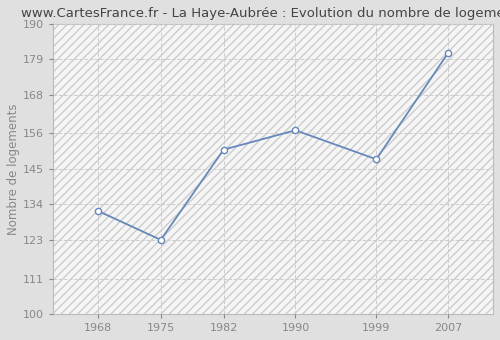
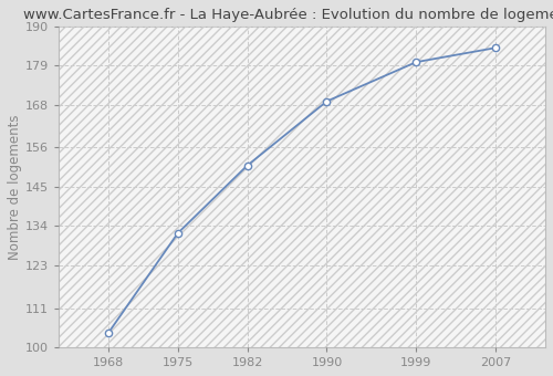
1968: 132 -> 104
1975: 123 -> 132
1990: 157 -> 169
1999: 148 -> 180
2007: 181 -> 184
